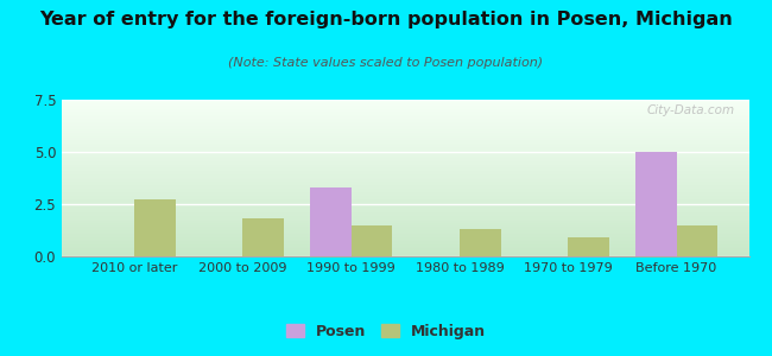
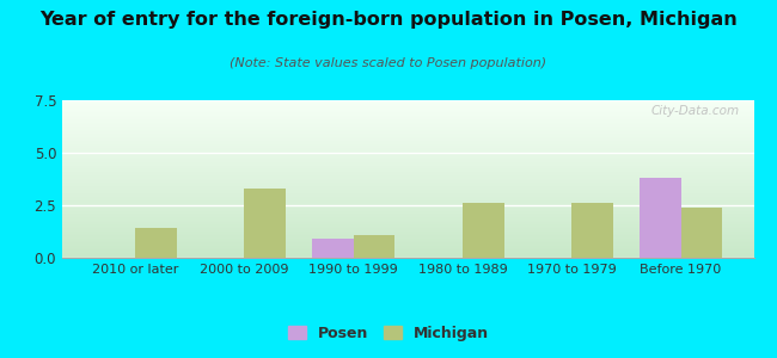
Michigan/2010 or later: 2.7 -> 1.4
Michigan/2000 to 2009: 1.8 -> 3.3
Posen/1990 to 1999: 3.3 -> 0.9
Michigan/1990 to 1999: 1.5 -> 1.1
Michigan/1980 to 1989: 1.3 -> 2.6
Michigan/1970 to 1979: 0.9 -> 2.6
Posen/Before 1970: 5.0 -> 3.8
Michigan/Before 1970: 1.5 -> 2.4
